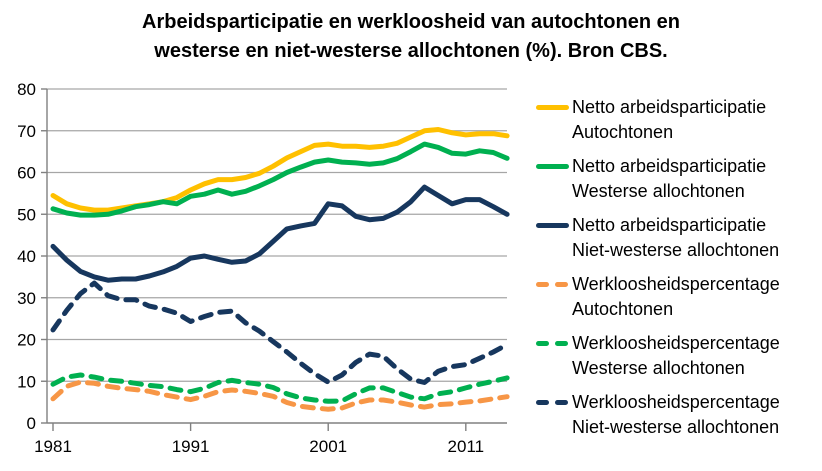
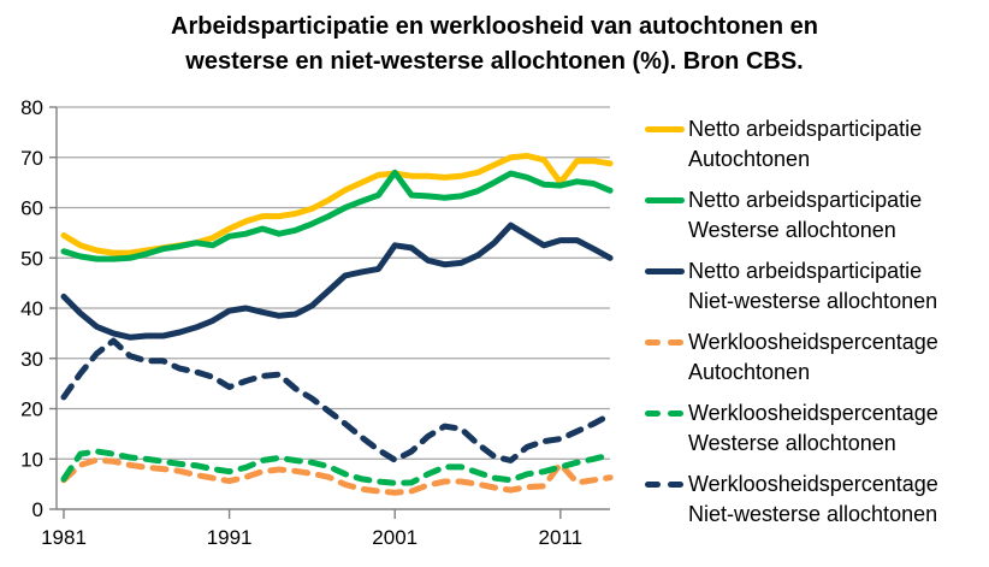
Werkloosheidspercentage Westerse allochtonen/1981: 9 -> 6
Netto arbeidsparticipatie Westerse allochtonen/2001: 63 -> 67
Netto arbeidsparticipatie Autochtonen/2011: 69 -> 65
Werkloosheidspercentage Autochtonen/2011: 5 -> 9
